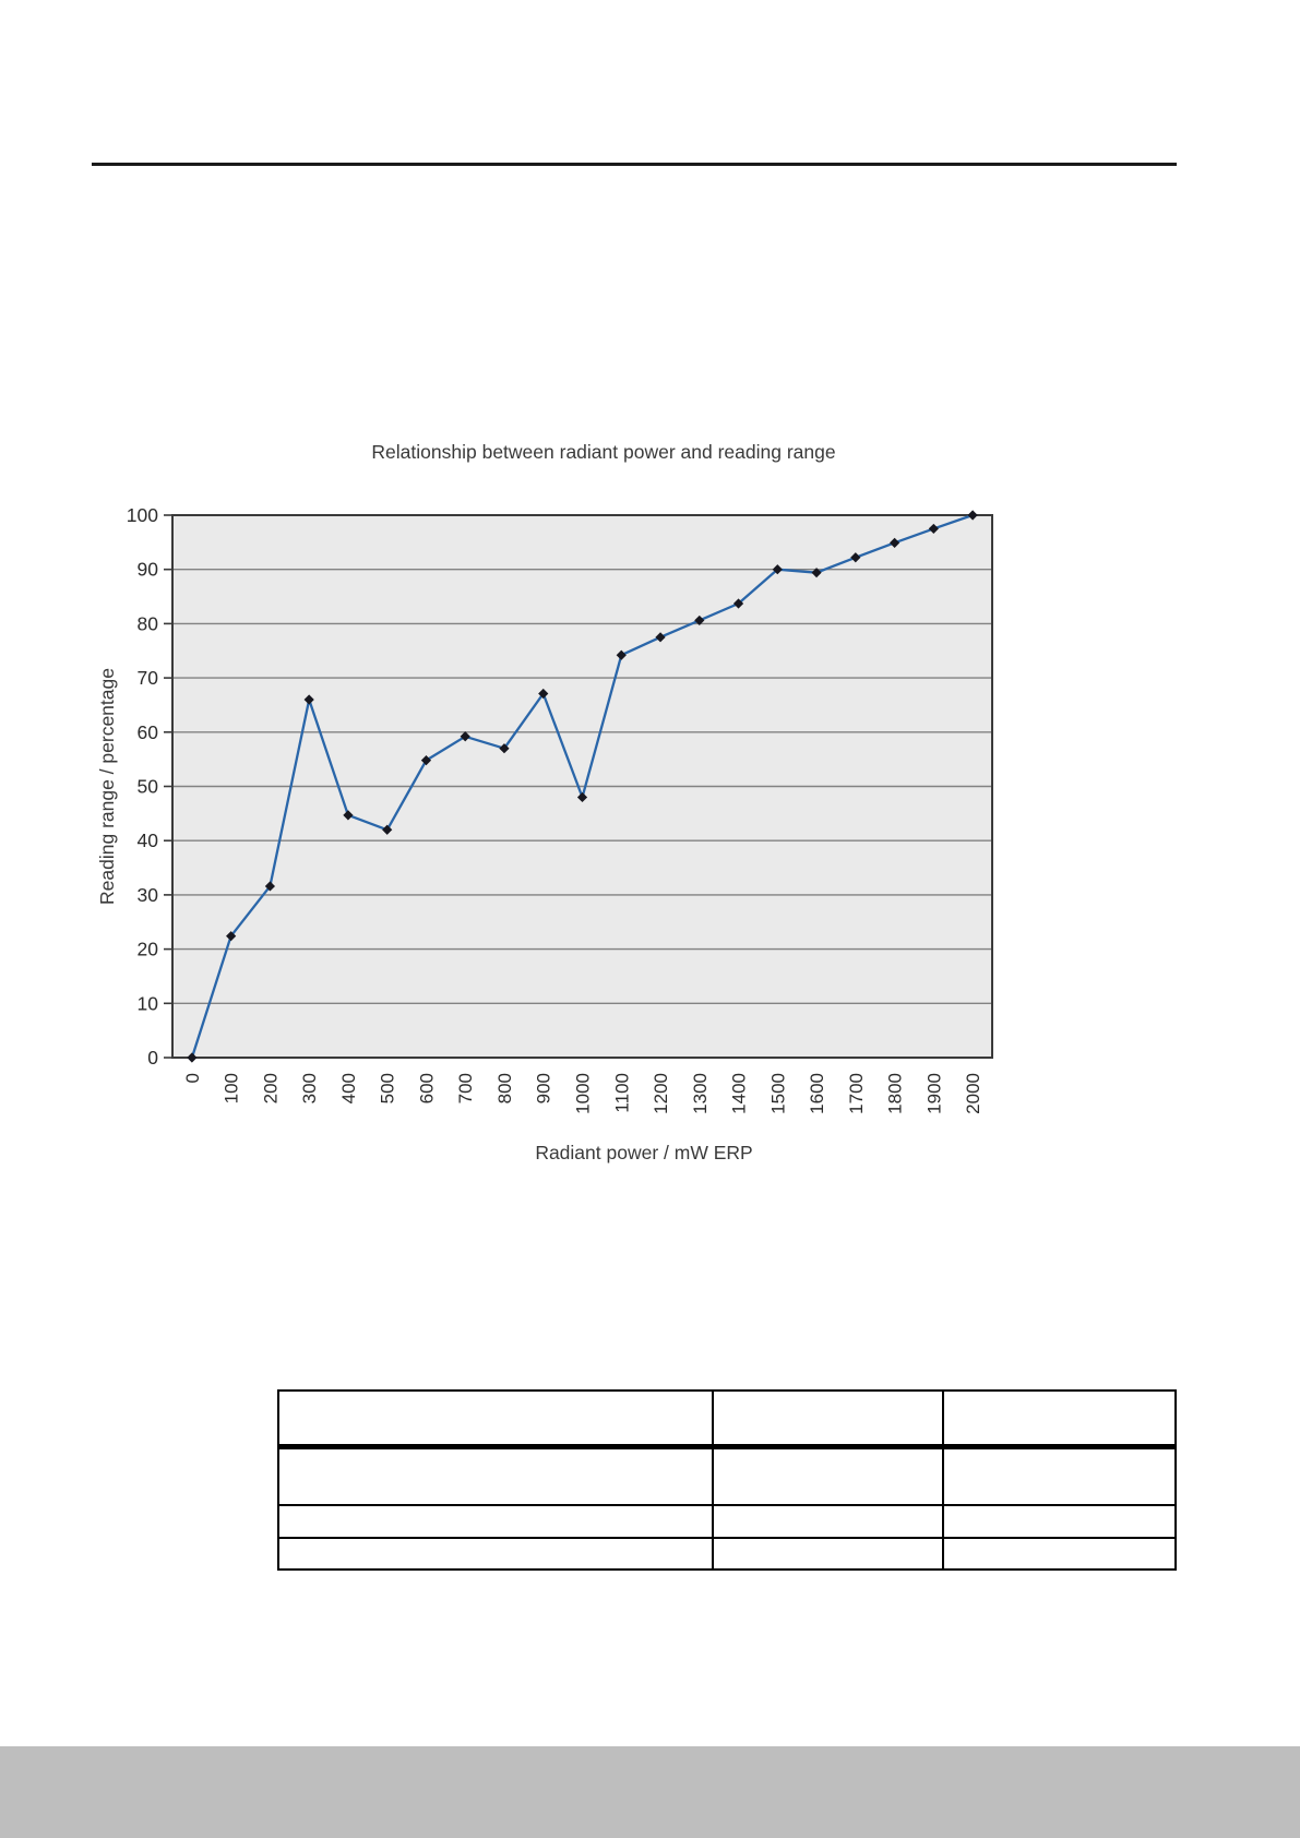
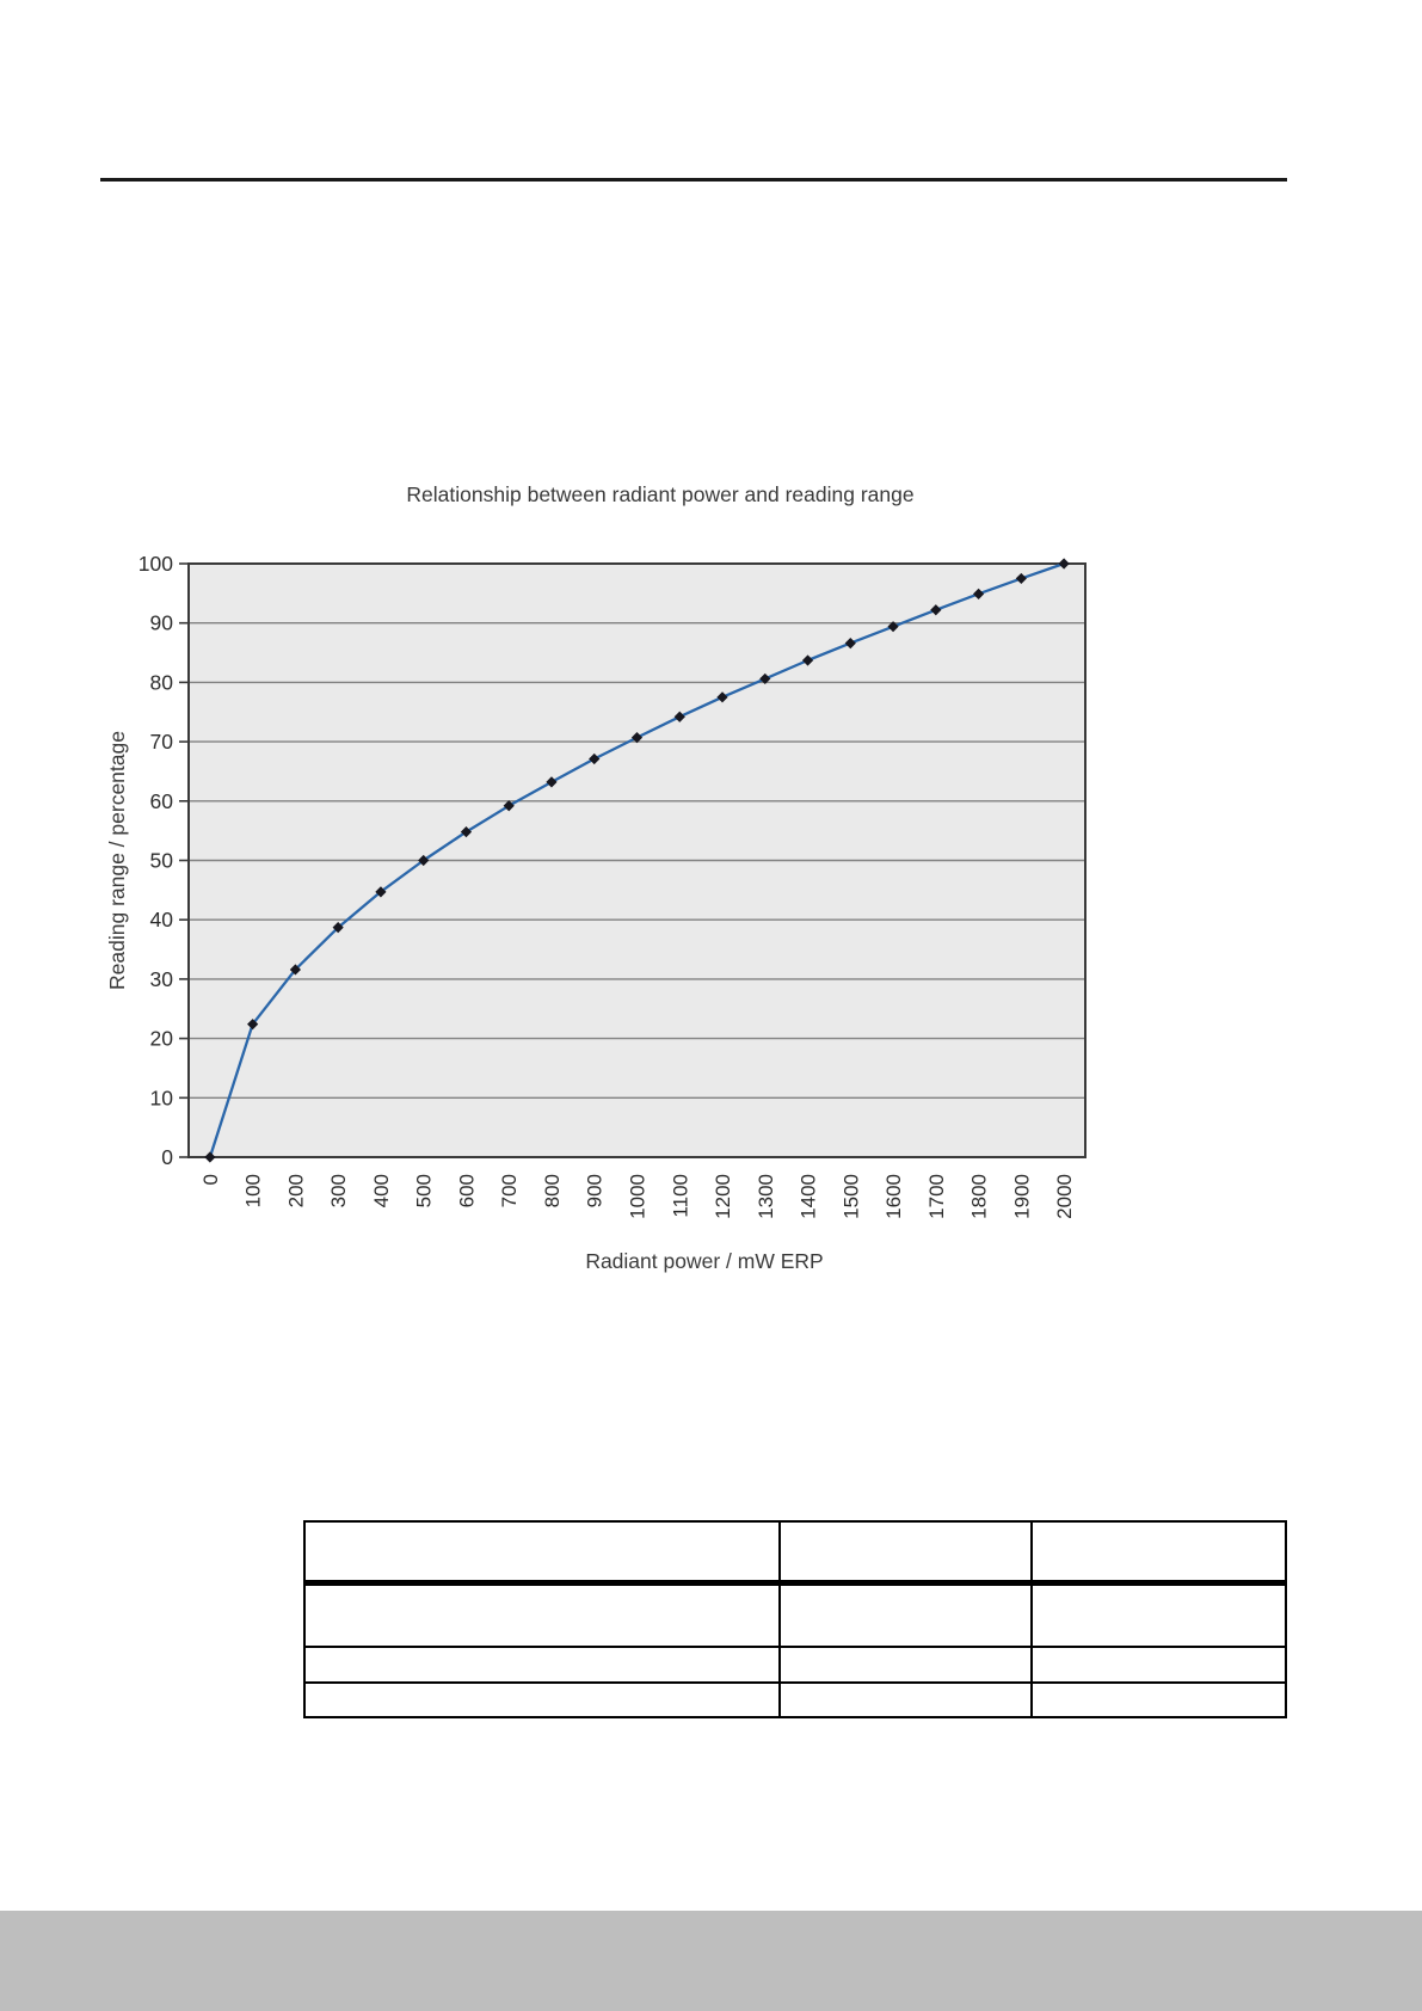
300: 66 -> 39
500: 42 -> 50
800: 57 -> 63
1000: 48 -> 71
1500: 90 -> 87
